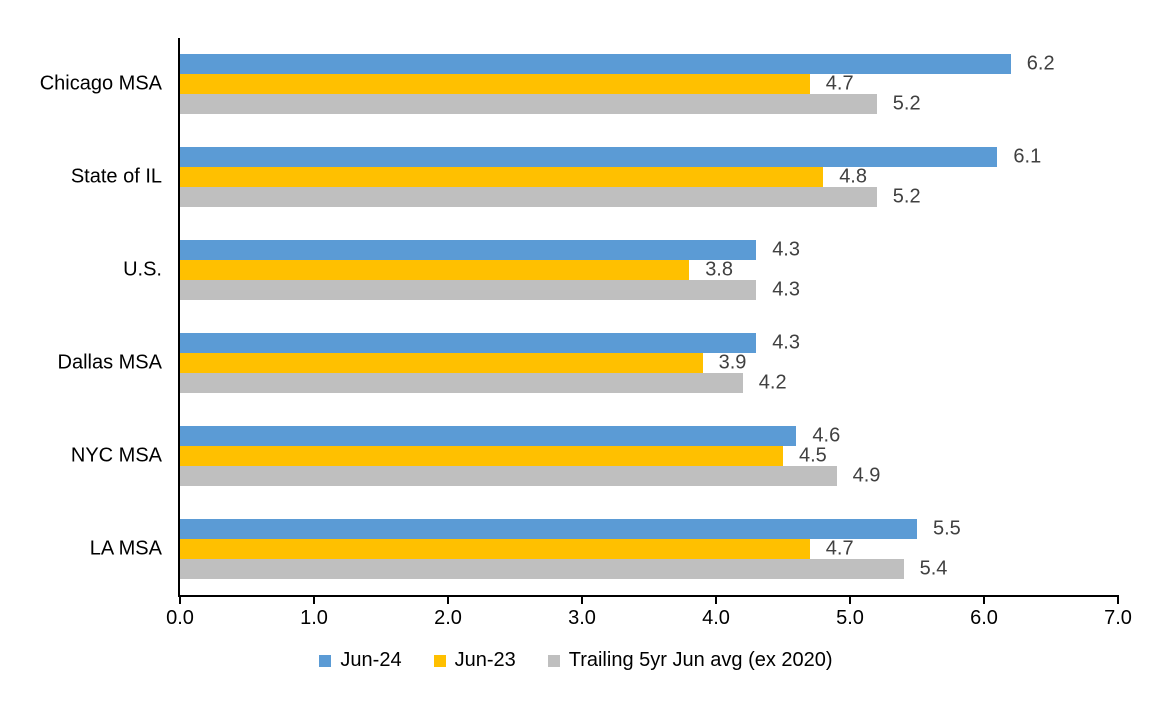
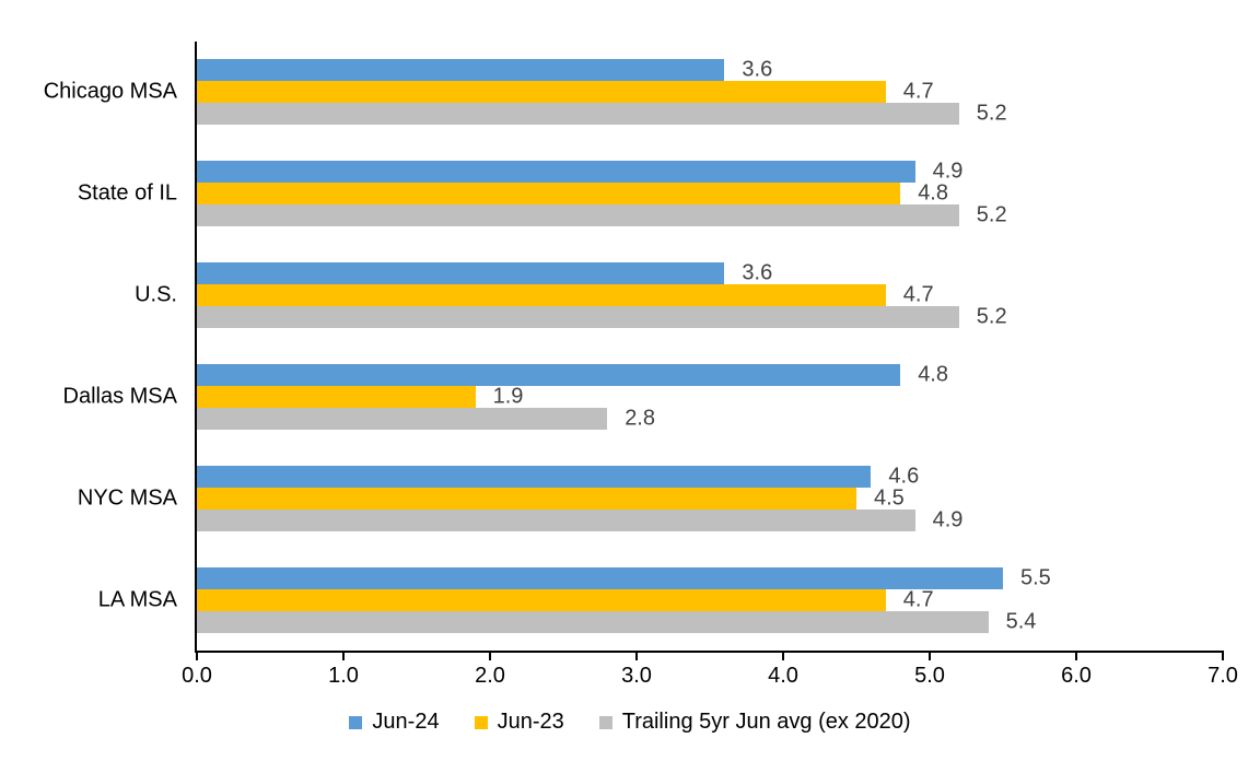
Jun-24/Chicago MSA: 6.2 -> 3.6
Jun-24/State of IL: 6.1 -> 4.9
Jun-24/U.S.: 4.3 -> 3.6
Jun-23/U.S.: 3.8 -> 4.7
Trailing 5yr Jun avg (ex 2020)/U.S.: 4.3 -> 5.2
Jun-24/Dallas MSA: 4.3 -> 4.8
Jun-23/Dallas MSA: 3.9 -> 1.9
Trailing 5yr Jun avg (ex 2020)/Dallas MSA: 4.2 -> 2.8
